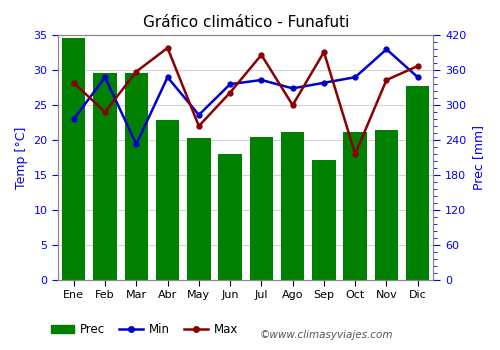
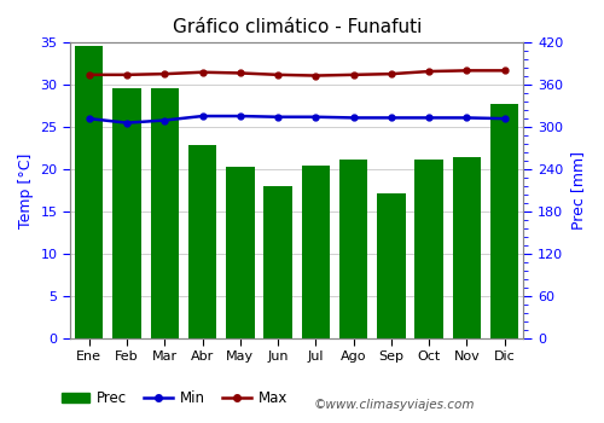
Min/Ene: 23.0 -> 26.0
Max/Ene: 28.2 -> 31.2
Min/Feb: 29.0 -> 25.5
Max/Feb: 24.0 -> 31.2
Min/Mar: 19.4 -> 25.8
Max/Mar: 29.8 -> 31.3
Min/Abr: 29.0 -> 26.3
Max/Abr: 33.2 -> 31.5
Min/May: 23.6 -> 26.3
Max/May: 22.0 -> 31.4
Min/Jun: 28.0 -> 26.2
Max/Jun: 26.8 -> 31.2
Min/Jul: 28.6 -> 26.2
Max/Jul: 32.2 -> 31.1
Min/Ago: 27.4 -> 26.1
Max/Ago: 25.0 -> 31.2
Min/Sep: 28.2 -> 26.1
Max/Sep: 32.6 -> 31.3
Min/Oct: 29.0 -> 26.1
Max/Oct: 18.0 -> 31.6
Min/Nov: 33.0 -> 26.1
Max/Nov: 28.6 -> 31.7
Min/Dic: 29.0 -> 26.0
Max/Dic: 30.6 -> 31.7
